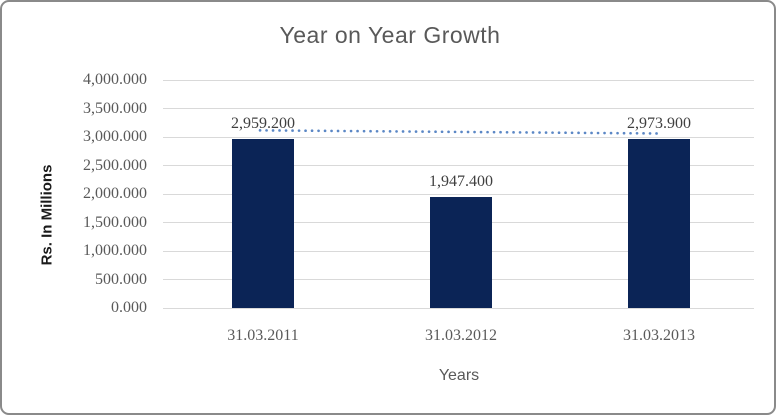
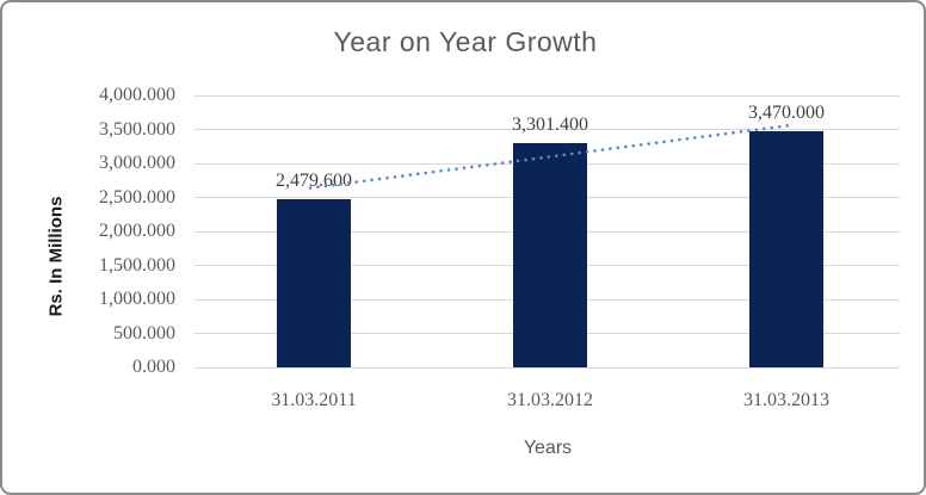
31.03.2011: 2,959.200 -> 2,479.600
31.03.2012: 1,947.400 -> 3,301.400
31.03.2013: 2,973.900 -> 3,470.000
